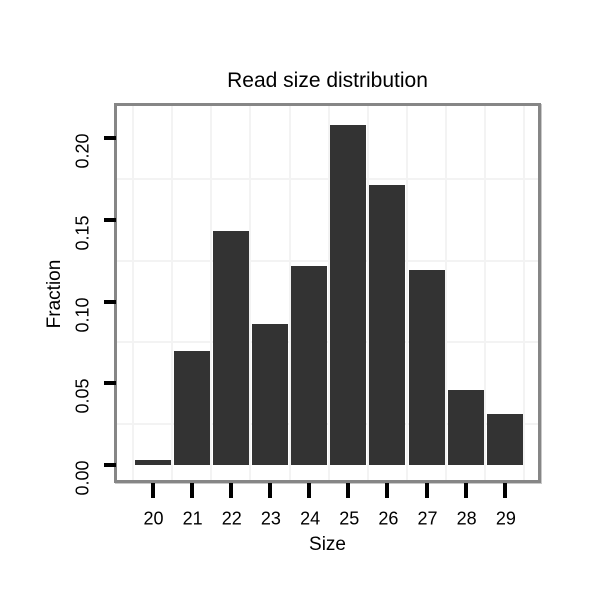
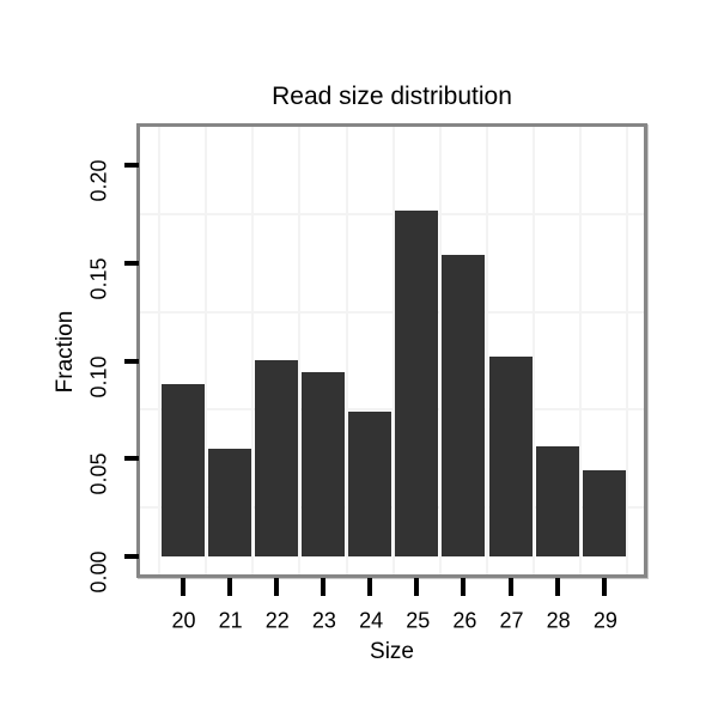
20: 0.003 -> 0.088
21: 0.070 -> 0.055
22: 0.143 -> 0.100
23: 0.086 -> 0.094
24: 0.122 -> 0.074
25: 0.208 -> 0.177
26: 0.171 -> 0.154
27: 0.119 -> 0.102
28: 0.046 -> 0.056
29: 0.031 -> 0.044
